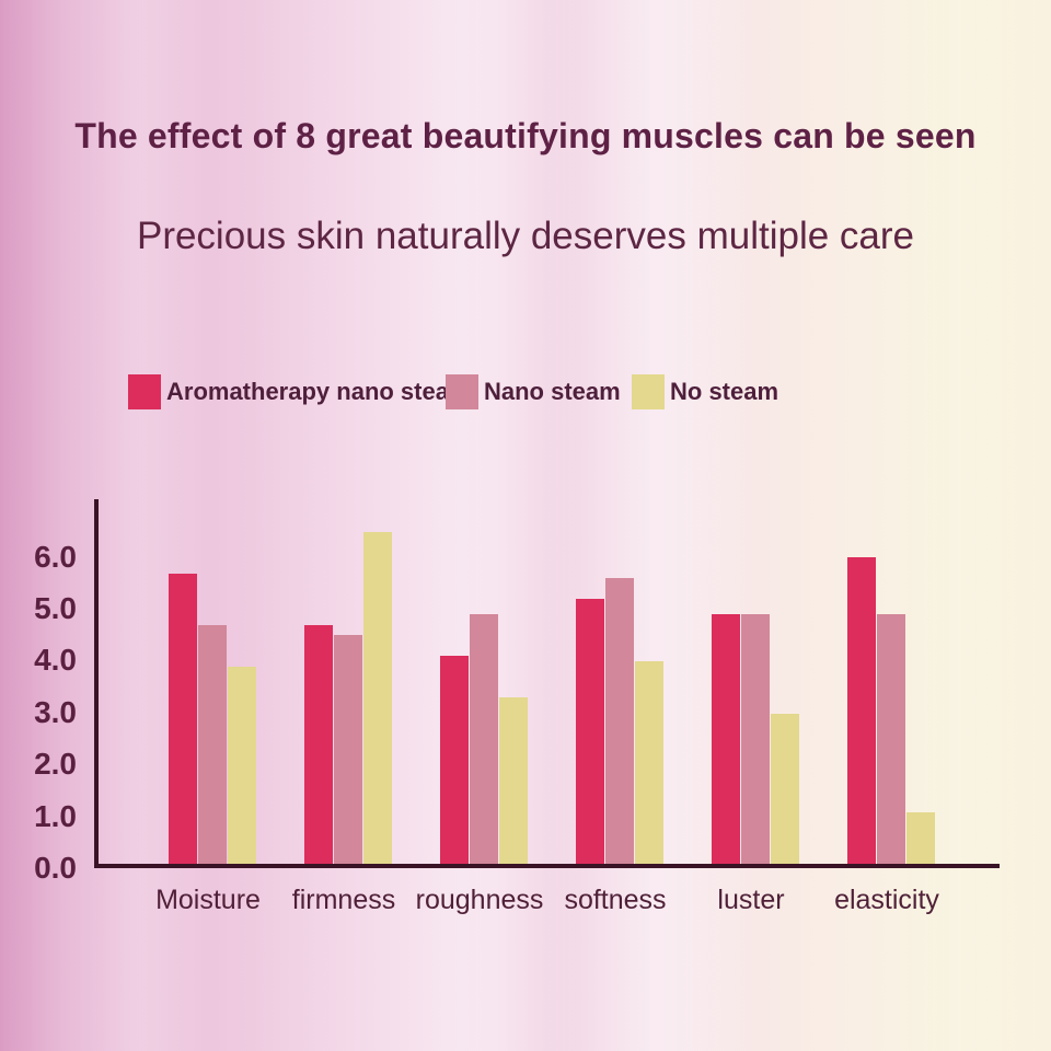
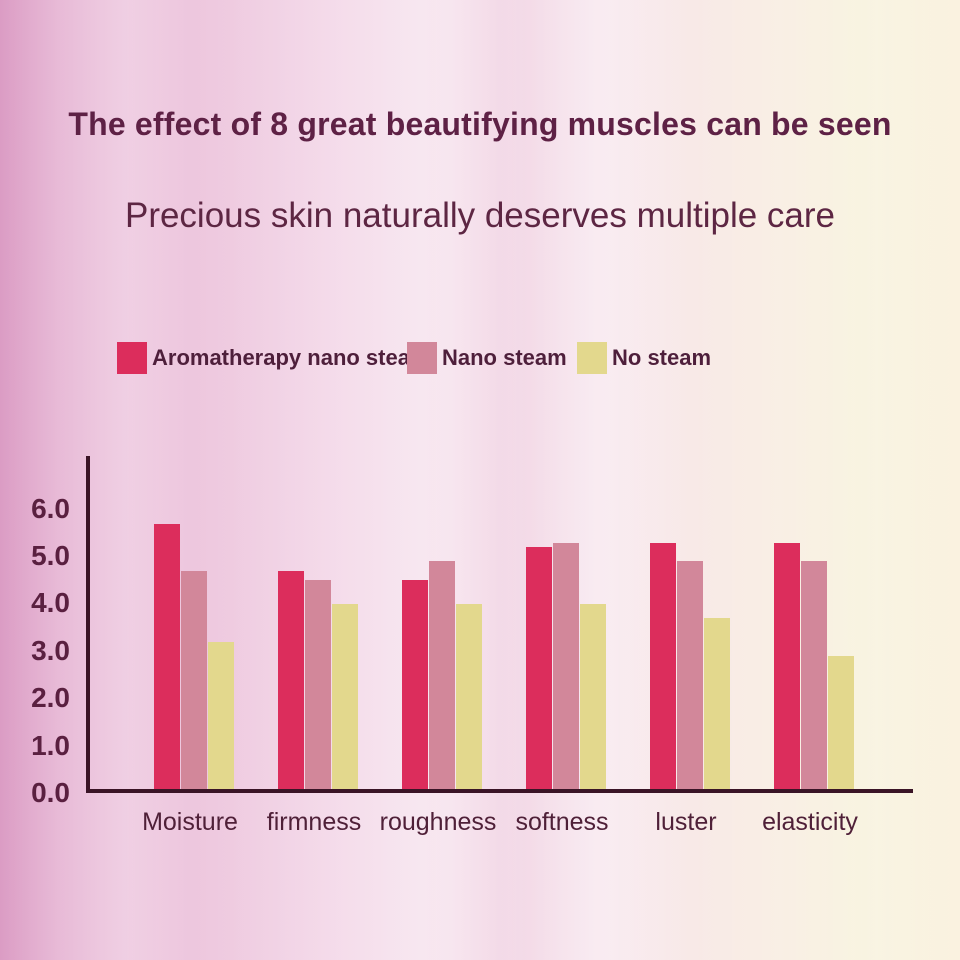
No steam/Moisture: 3.8 -> 3.1
No steam/firmness: 6.4 -> 3.9
Aromatherapy nano steam/roughness: 4.0 -> 4.4
No steam/roughness: 3.2 -> 3.9
Nano steam/softness: 5.5 -> 5.2
Aromatherapy nano steam/luster: 4.8 -> 5.2
No steam/luster: 2.9 -> 3.6
Aromatherapy nano steam/elasticity: 5.9 -> 5.2
No steam/elasticity: 1.0 -> 2.8
